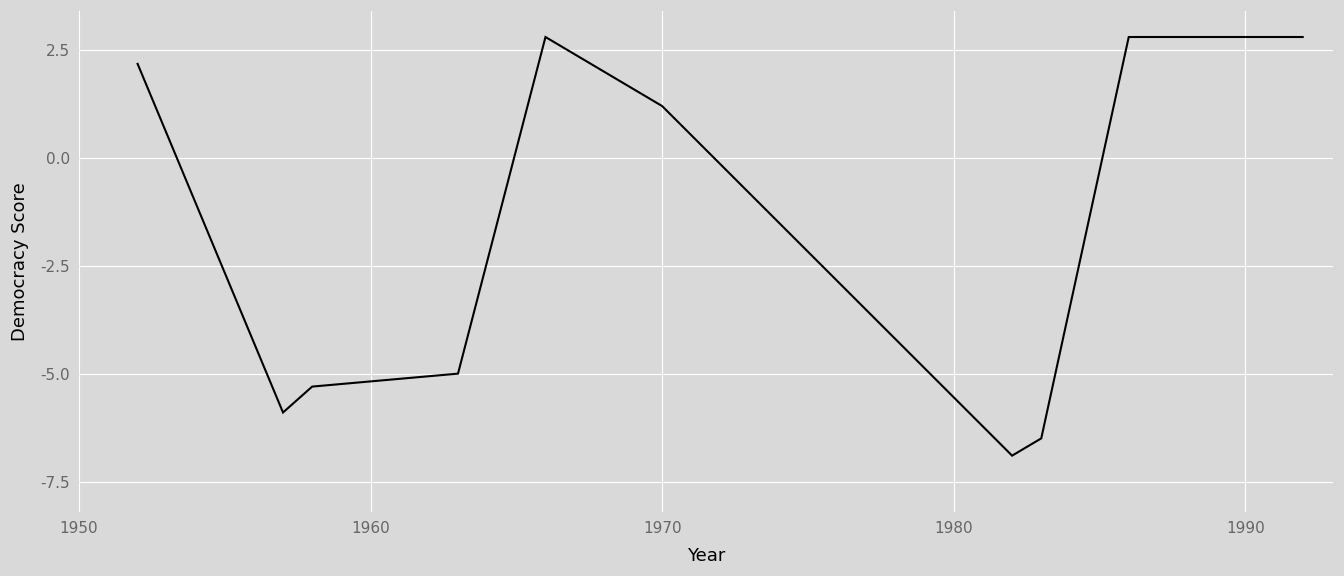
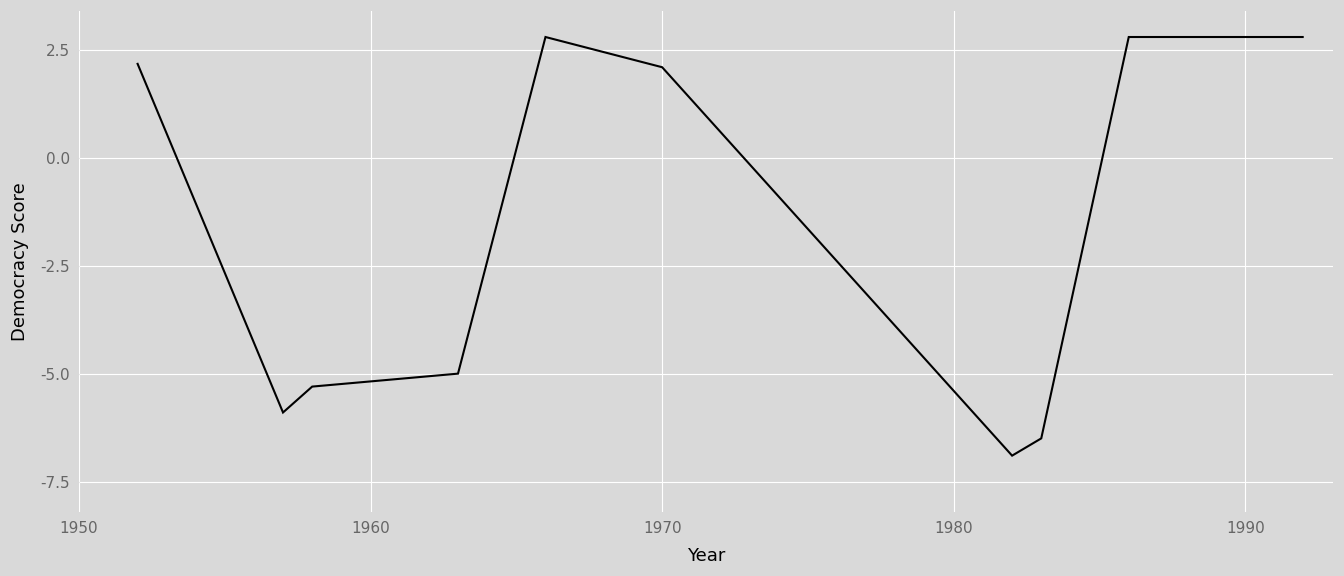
1970: 1.2 -> 2.1
